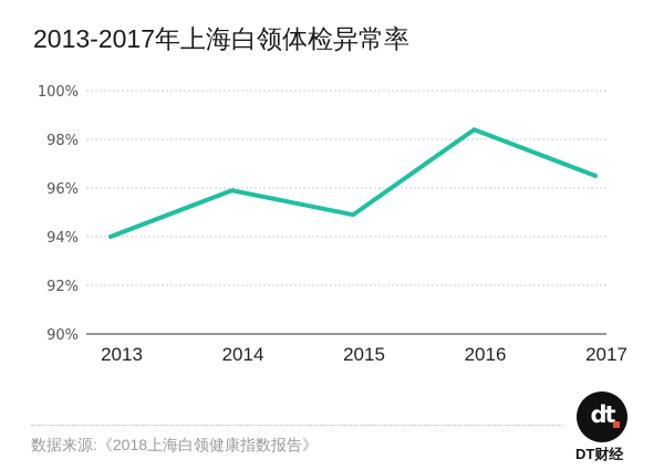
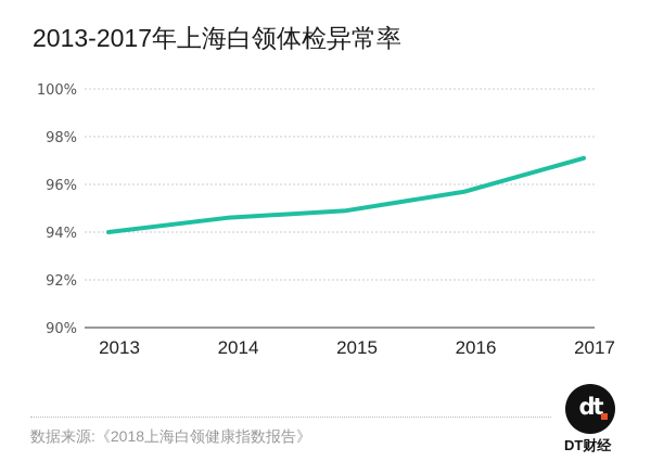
2014: 95.9% -> 94.6%
2016: 98.4% -> 95.7%
2017: 96.5% -> 97.1%
